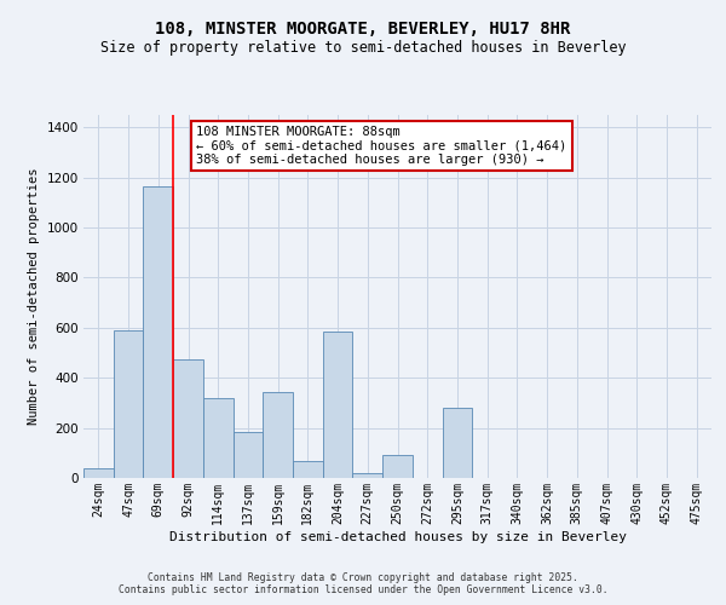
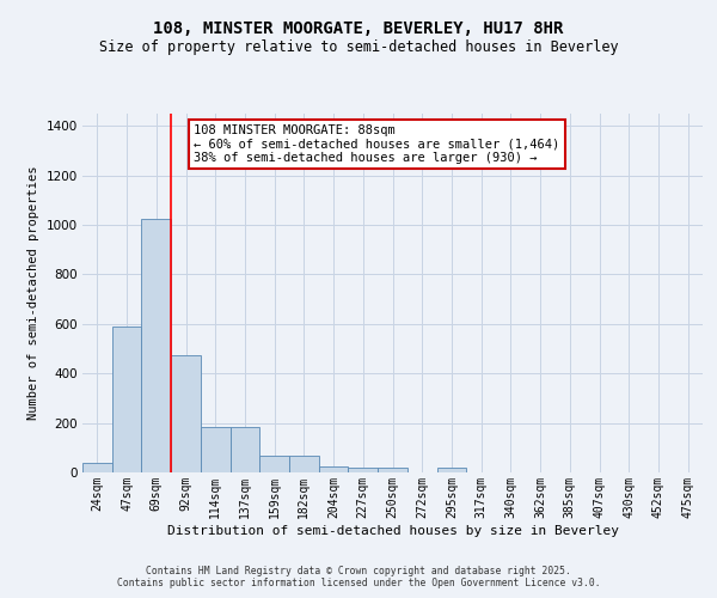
69sqm: 1165 -> 1025
114sqm: 320 -> 185
159sqm: 345 -> 70
204sqm: 585 -> 25
250sqm: 90 -> 20
295sqm: 280 -> 20
